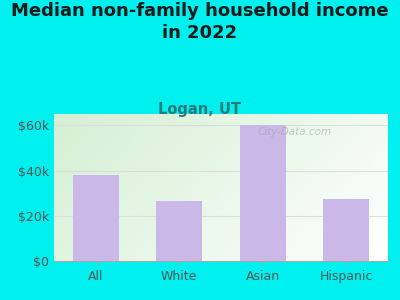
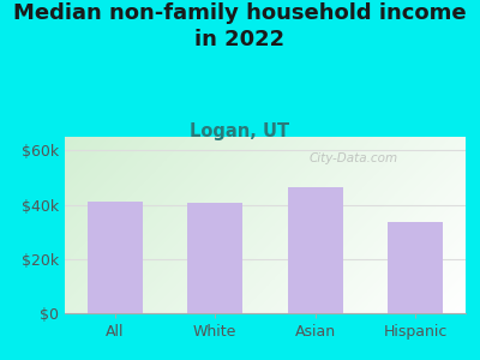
All: $38.0k -> $41.0k
White: $26.5k -> $40.5k
Asian: $60.0k -> $46.5k
Hispanic: $27.5k -> $33.5k
